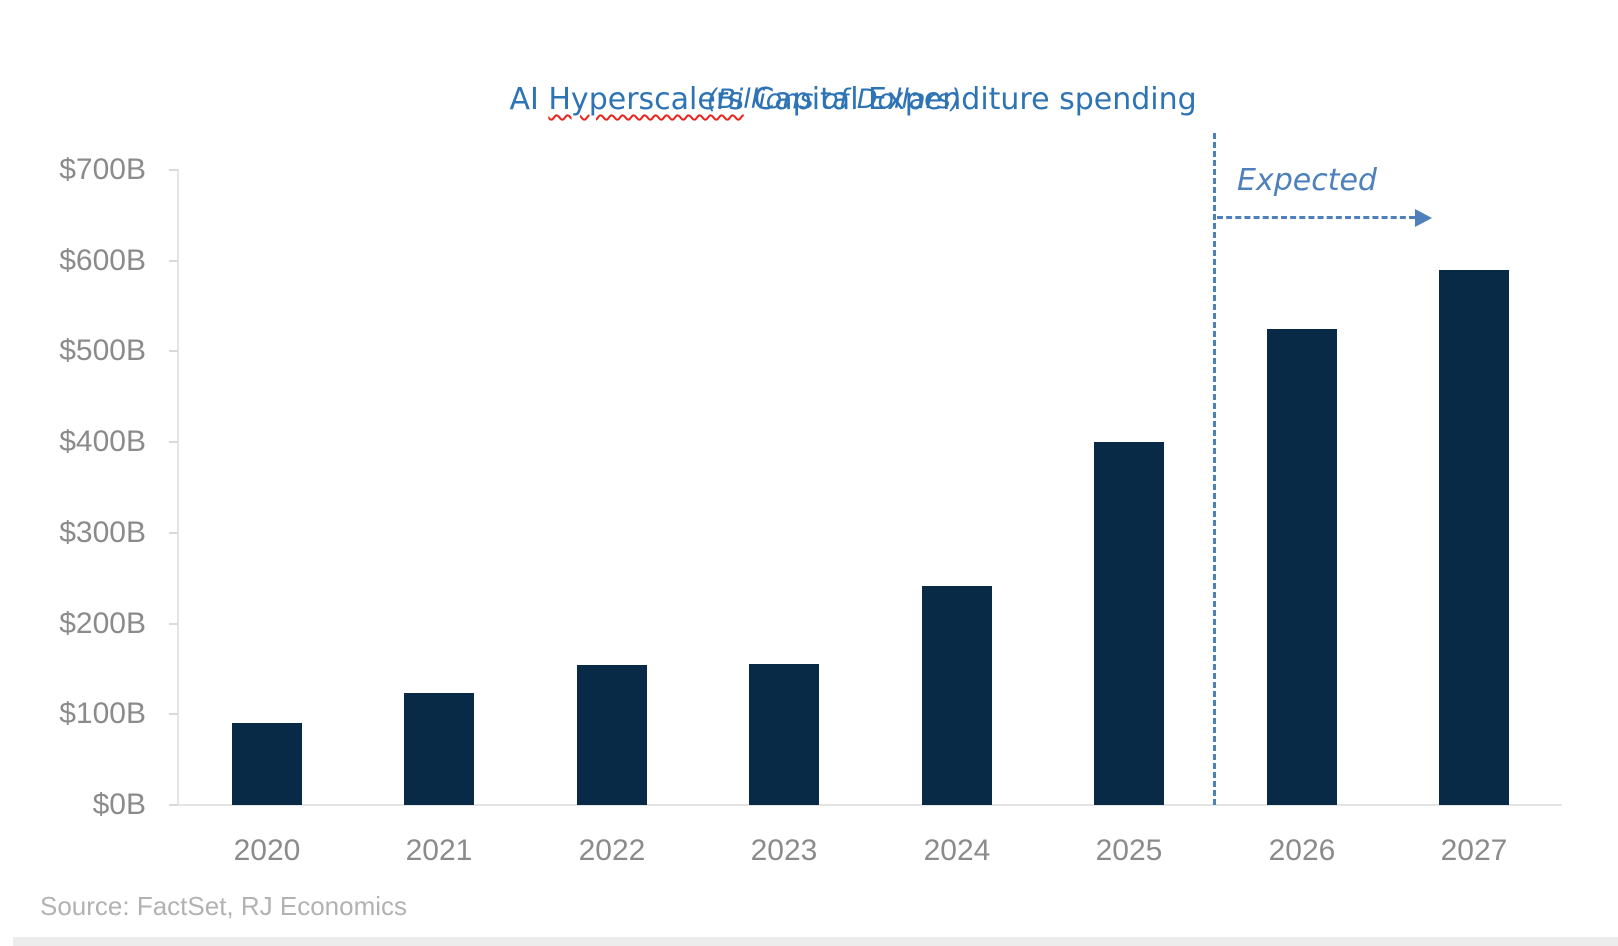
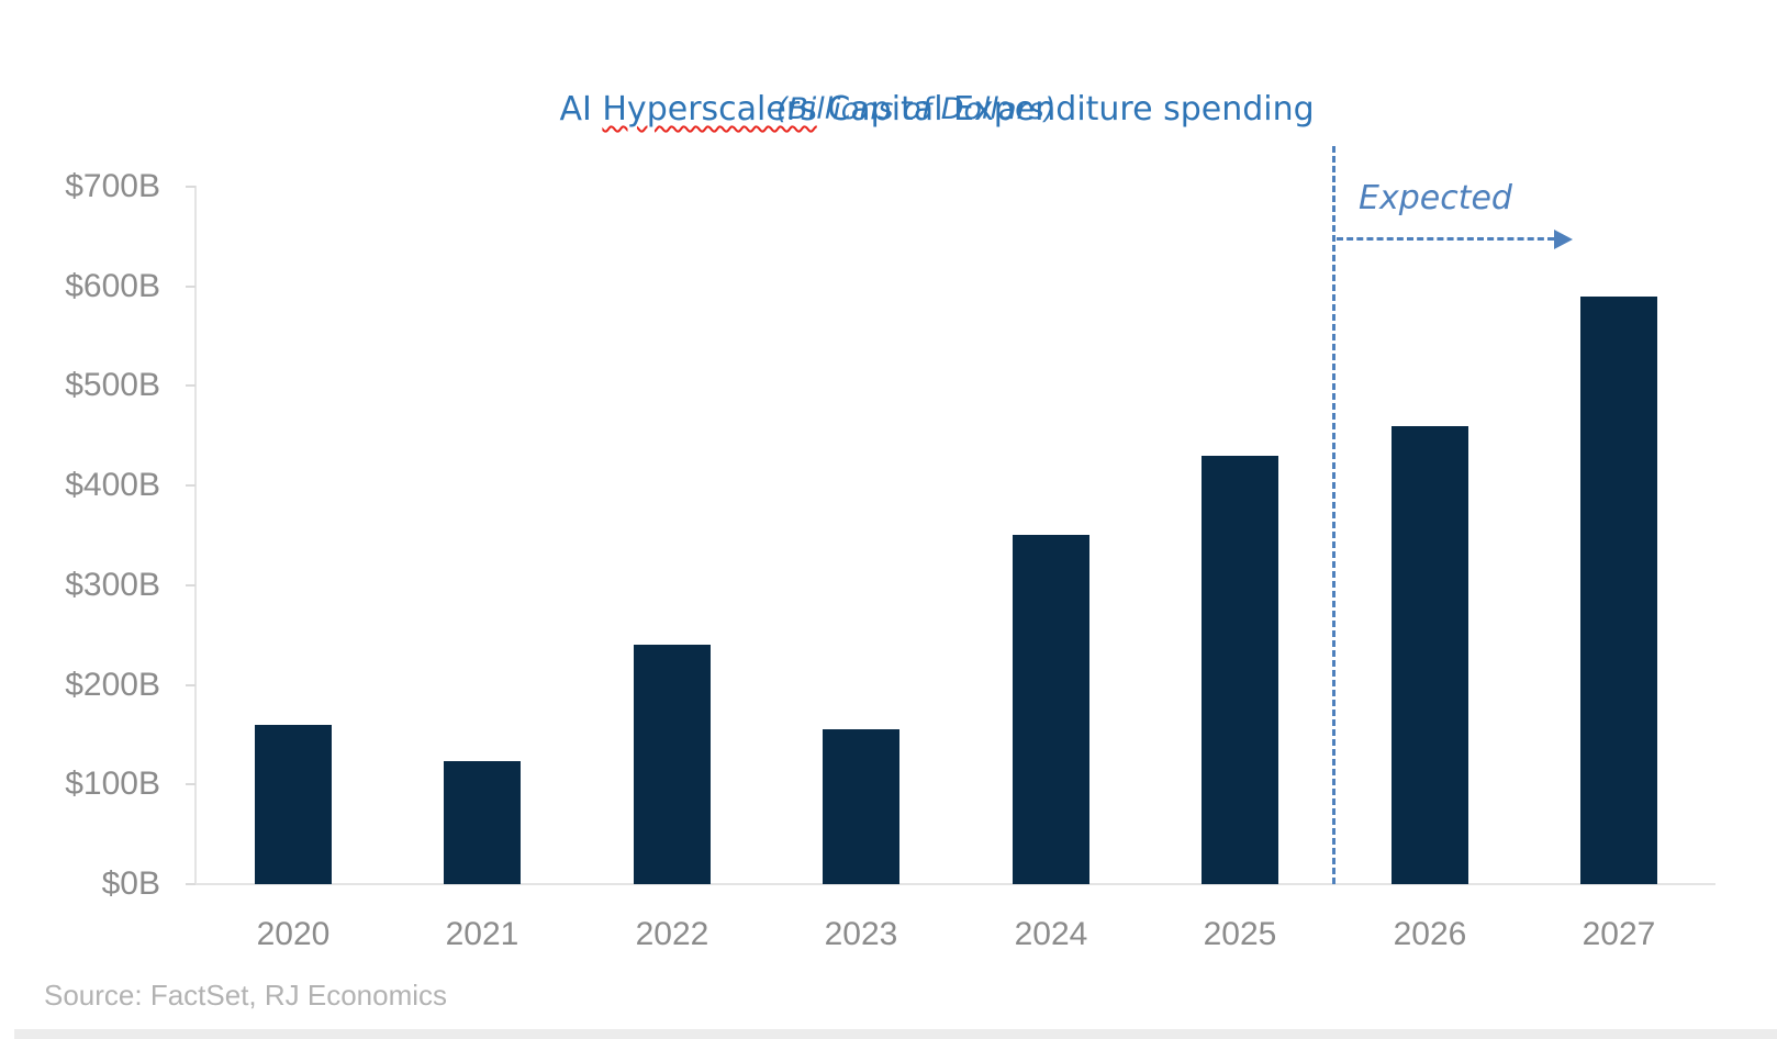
2020: $90B -> $160B
2022: $150B -> $240B
2024: $240B -> $350B
2025: $400B -> $430B
2026: $520B -> $460B
